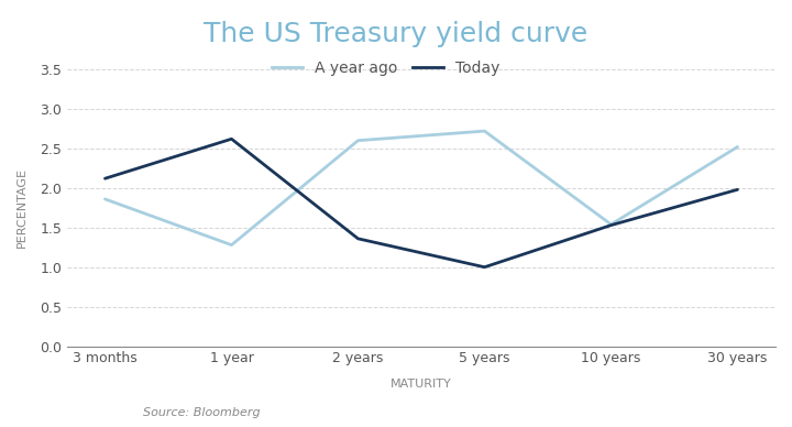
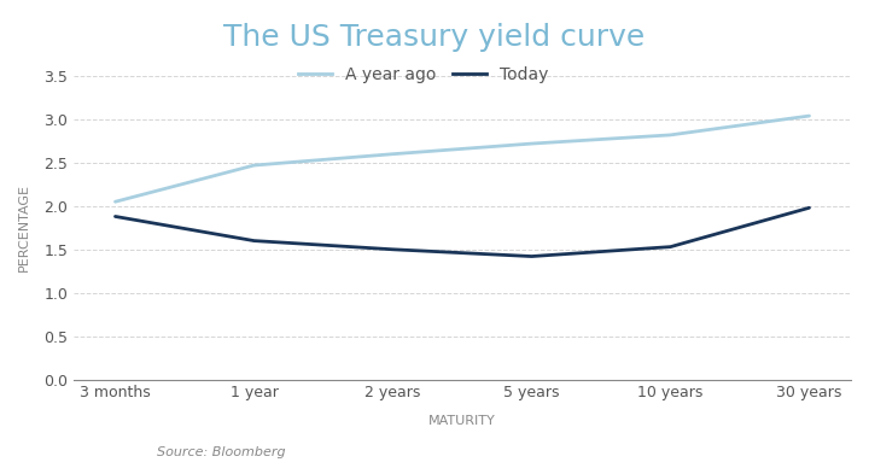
A year ago/3 months: 1.86 -> 2.05
Today/3 months: 2.12 -> 1.88
A year ago/1 year: 1.28 -> 2.47
Today/1 year: 2.62 -> 1.60
Today/2 years: 1.36 -> 1.50
Today/5 years: 1.00 -> 1.42
A year ago/10 years: 1.54 -> 2.82
A year ago/30 years: 2.52 -> 3.04
